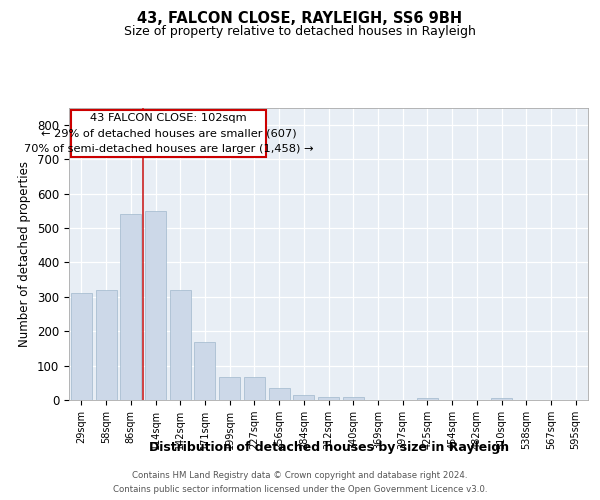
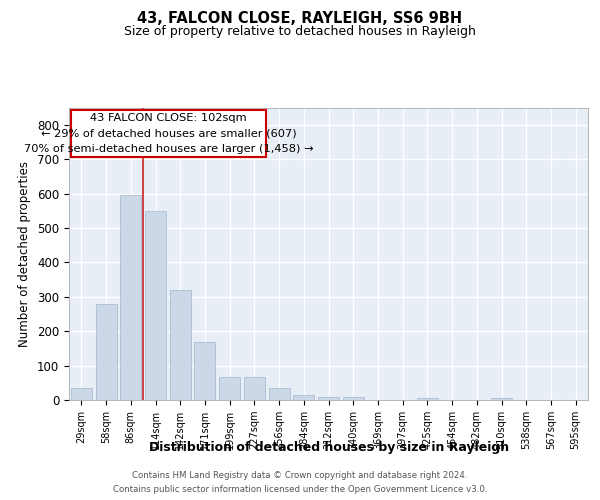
29sqm: 310 -> 35
58sqm: 320 -> 280
86sqm: 540 -> 595
